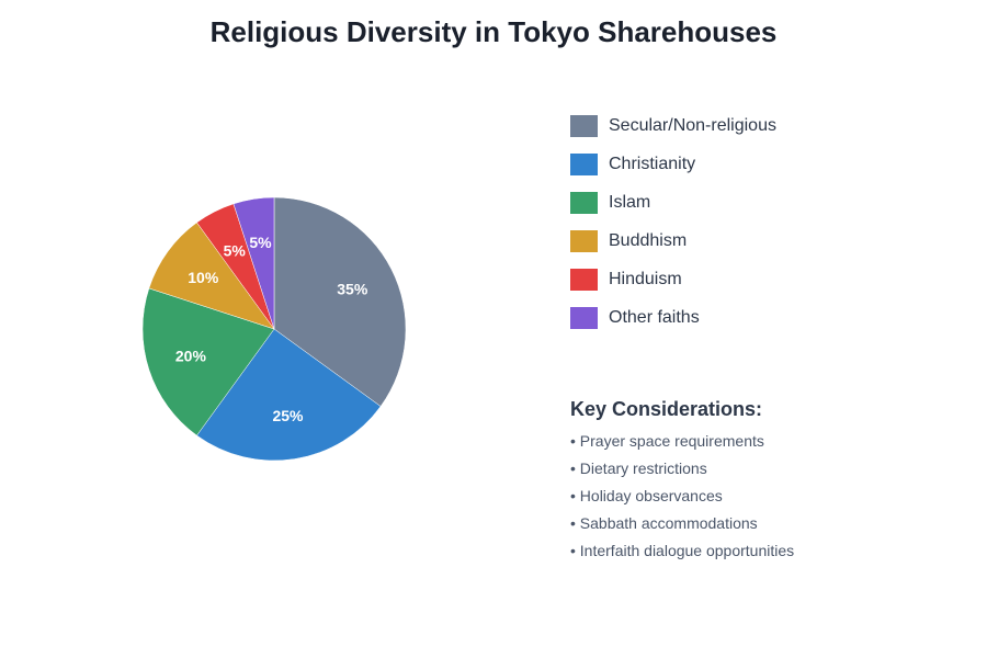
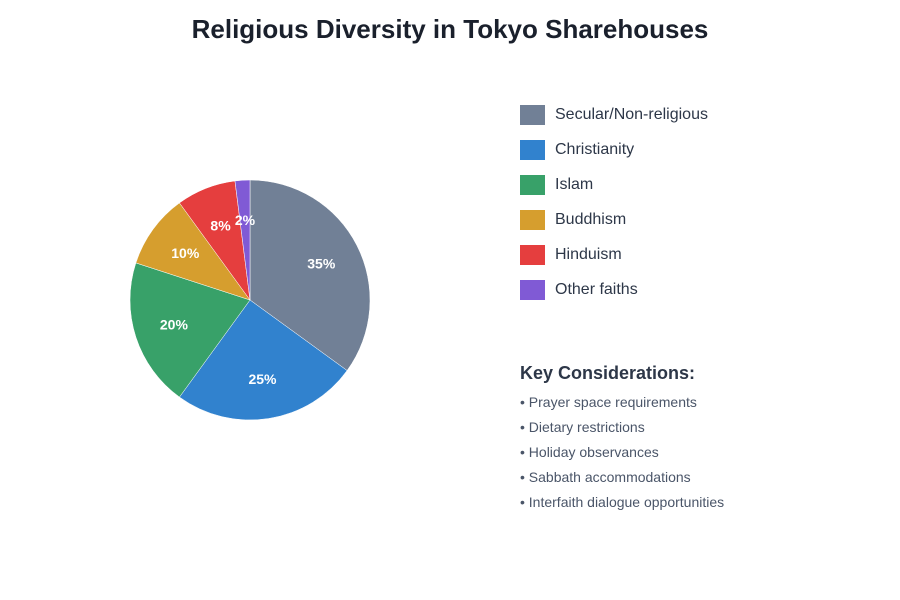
Hinduism: 5% -> 8%
Other faiths: 5% -> 2%
